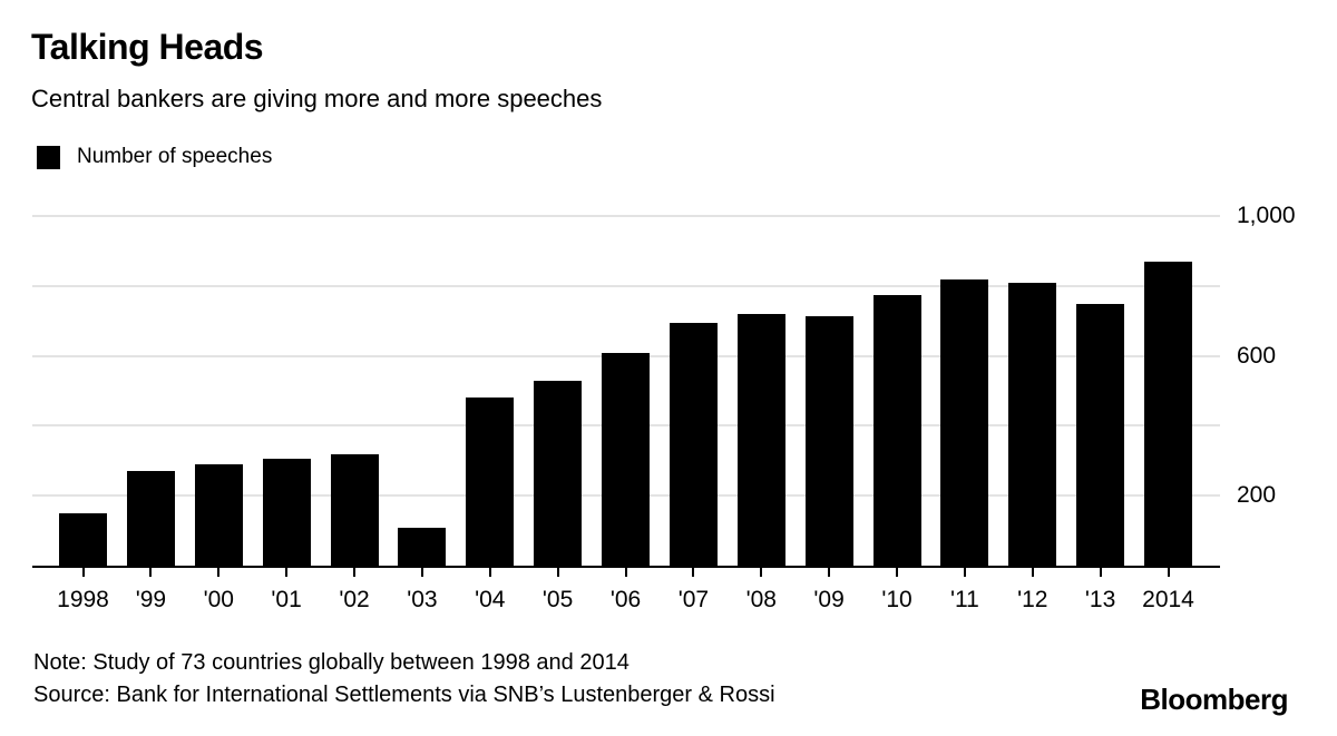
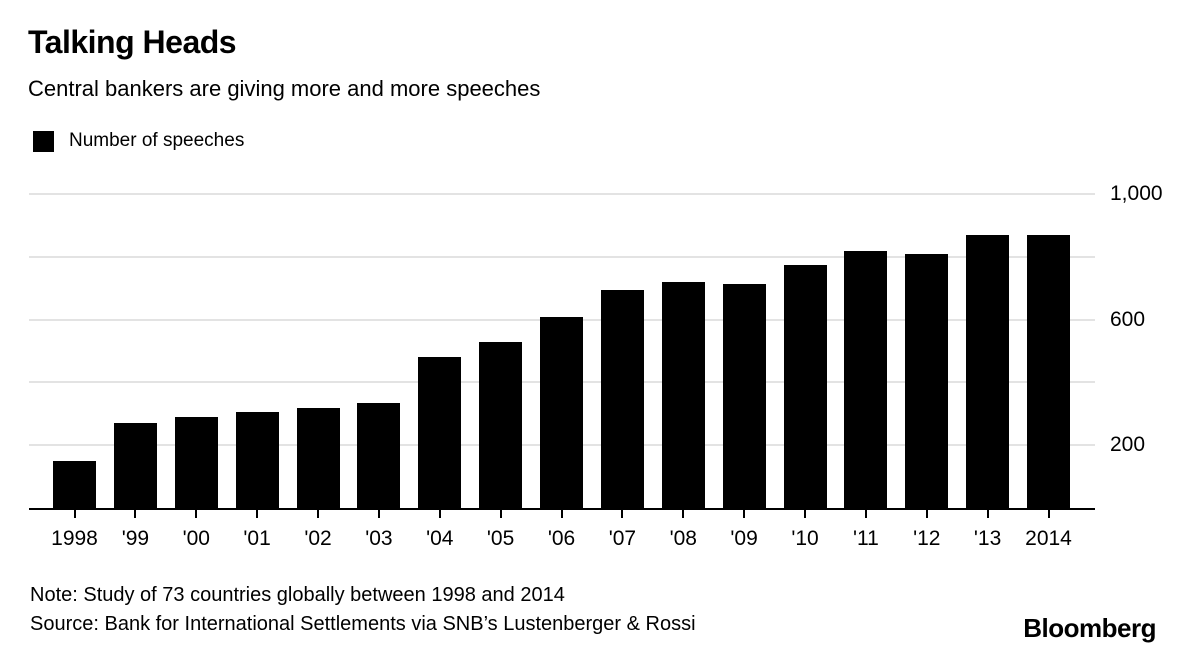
'03: 110 -> 340
'13: 750 -> 870
